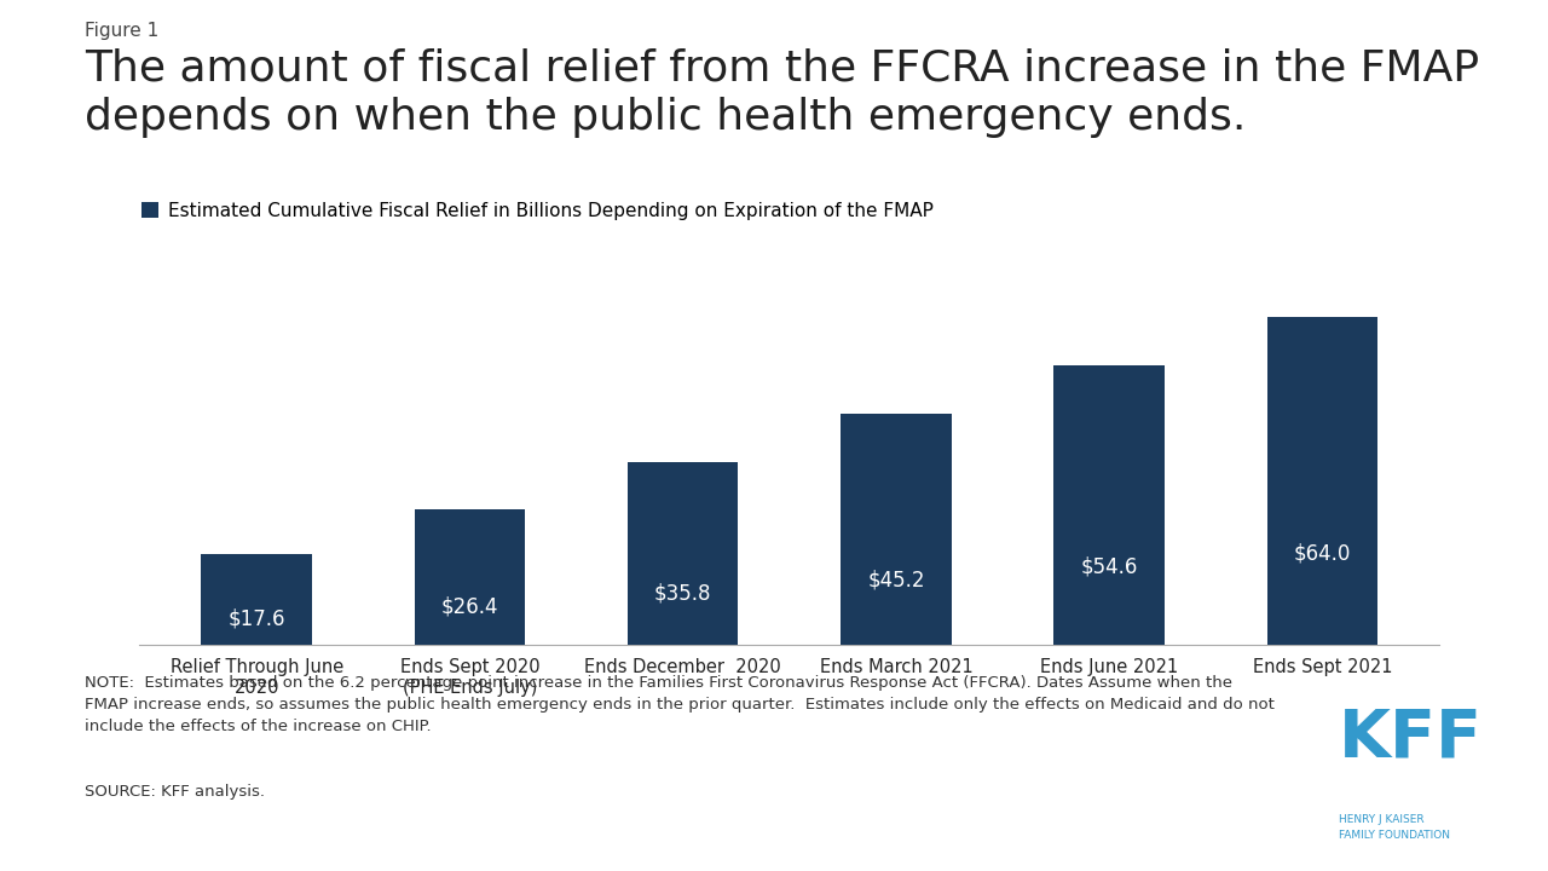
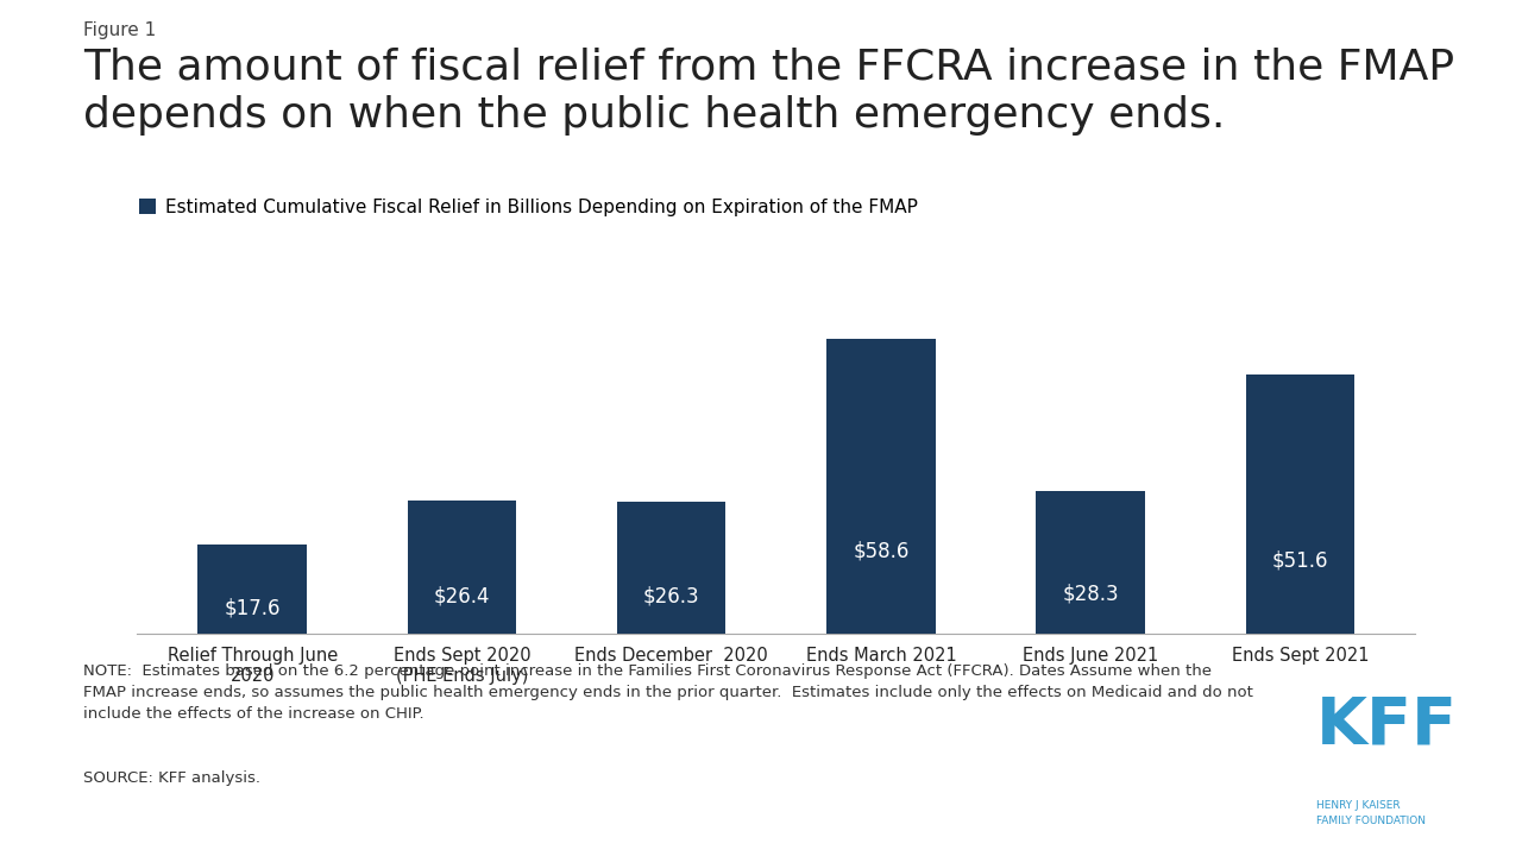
Ends December 2020: $35.8 -> $26.3
Ends March 2021: $45.2 -> $58.6
Ends June 2021: $54.6 -> $28.3
Ends Sept 2021: $64.0 -> $51.6
